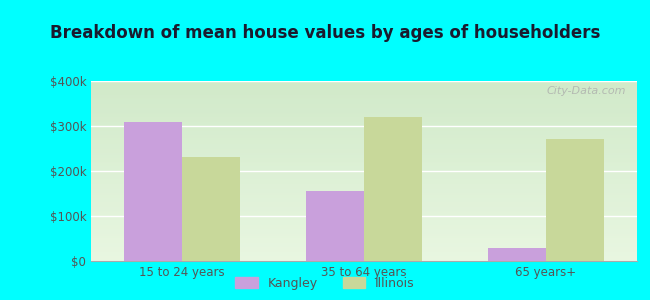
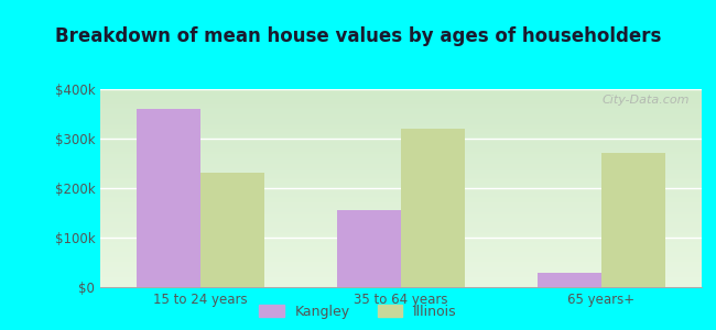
Kangley/15 to 24 years: $310k -> $360k
